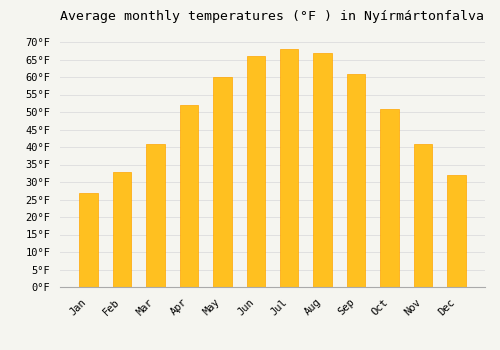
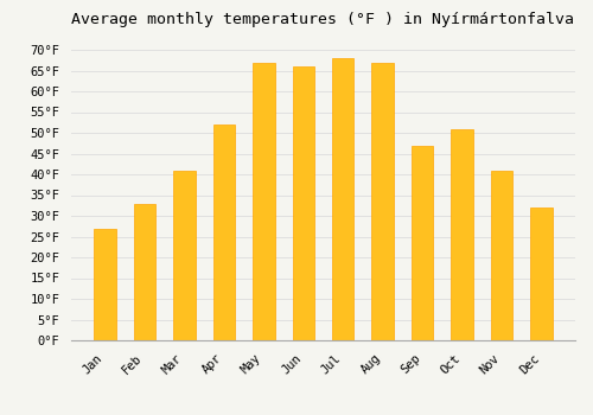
May: 60°F -> 67°F
Sep: 61°F -> 47°F
